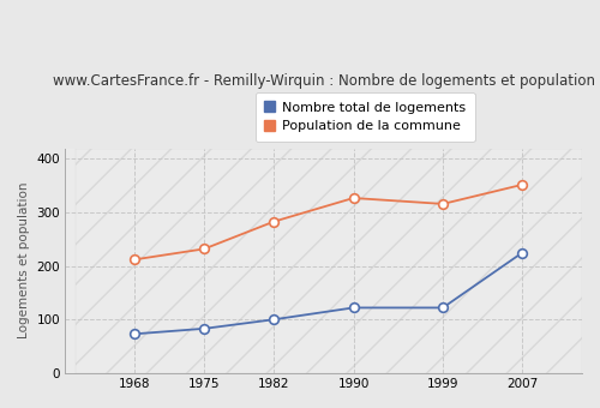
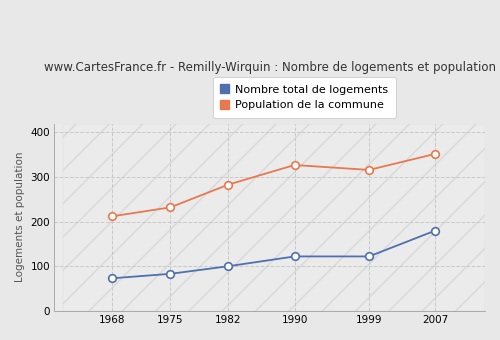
Nombre total de logements/2007: 225 -> 180
